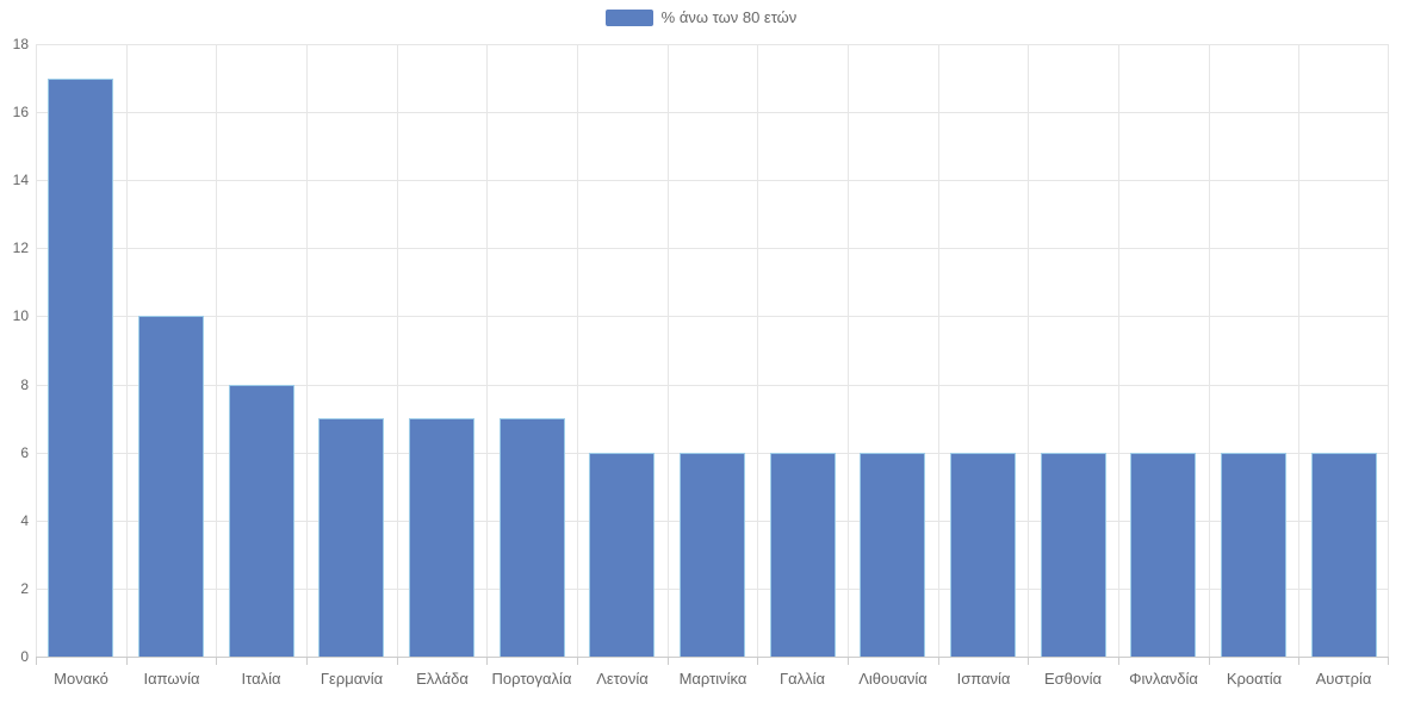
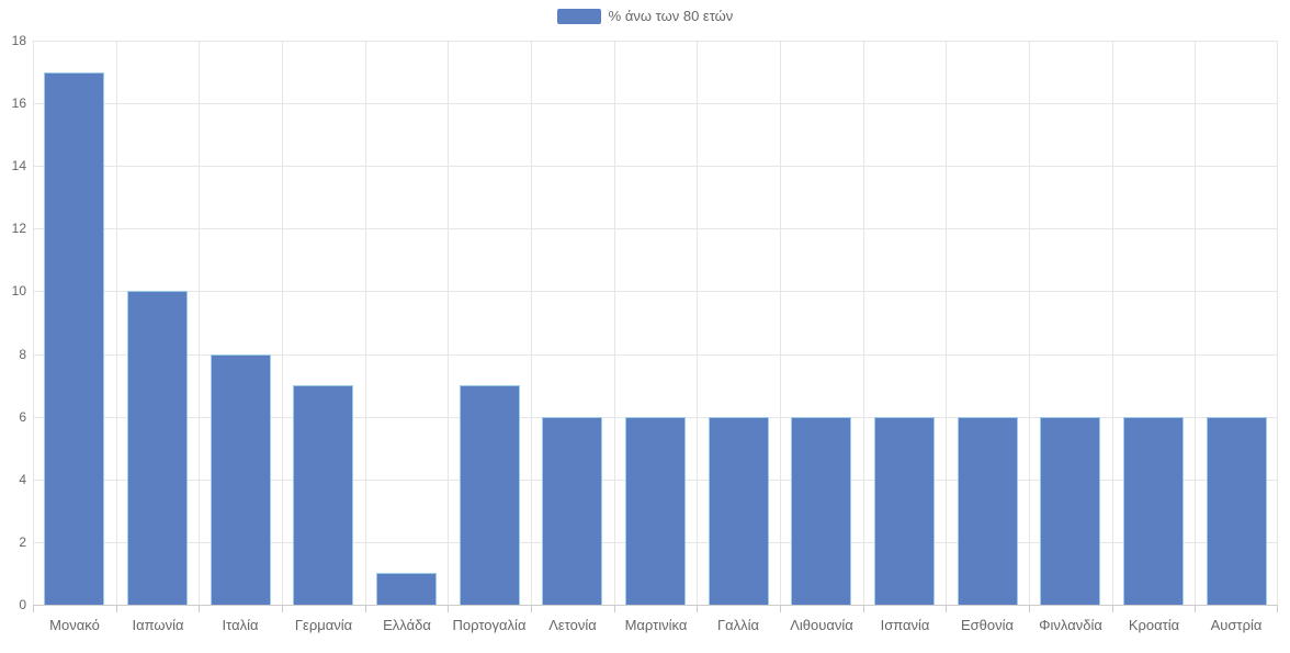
Ελλάδα: 7 -> 1
